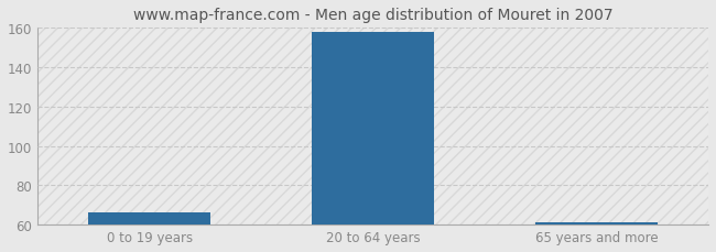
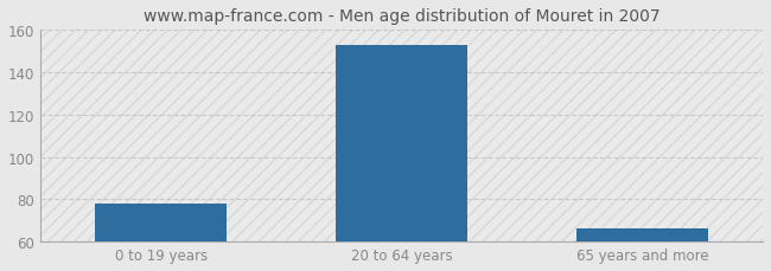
0 to 19 years: 66 -> 78
20 to 64 years: 158 -> 153
65 years and more: 61 -> 66
